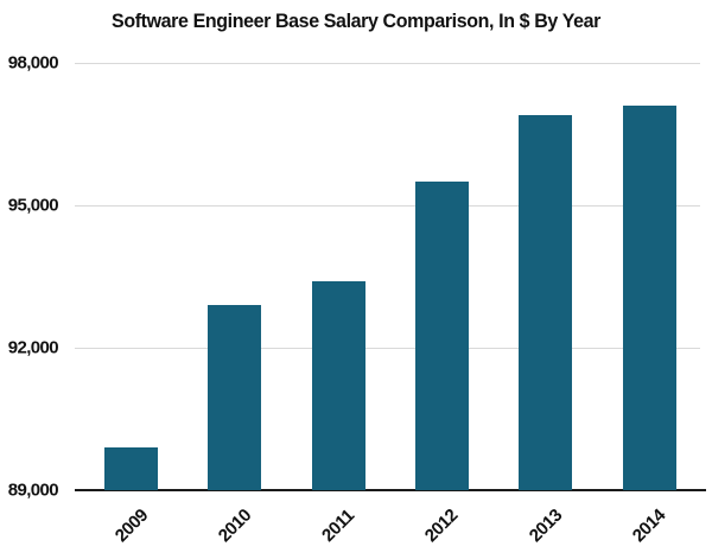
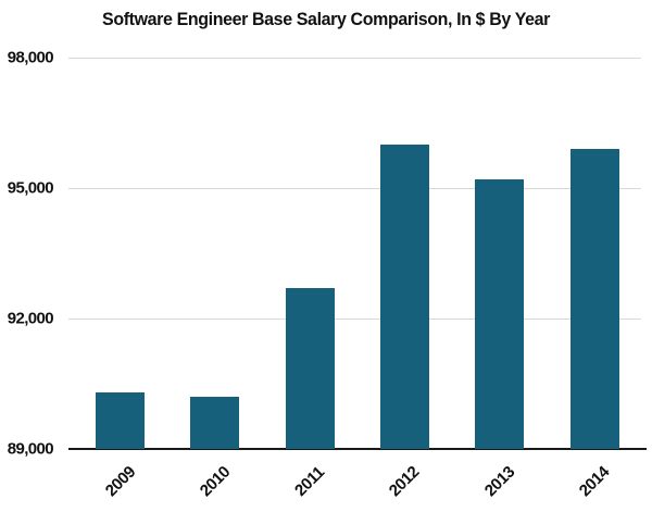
2009: 89900 -> 90300
2010: 92900 -> 90200
2011: 93400 -> 92700
2012: 95500 -> 96000
2013: 96900 -> 95200
2014: 97100 -> 95900
